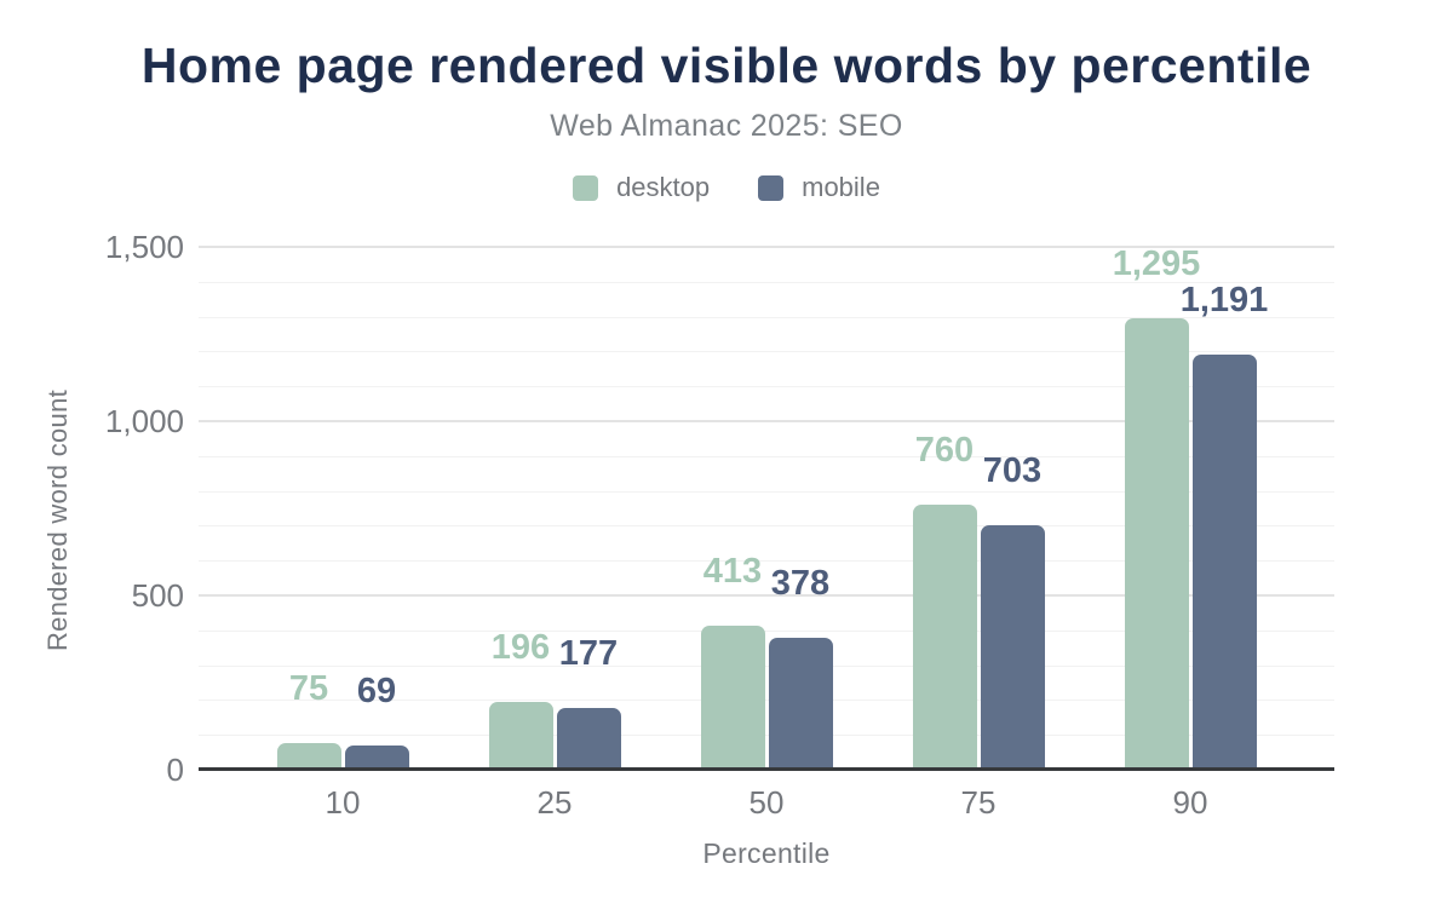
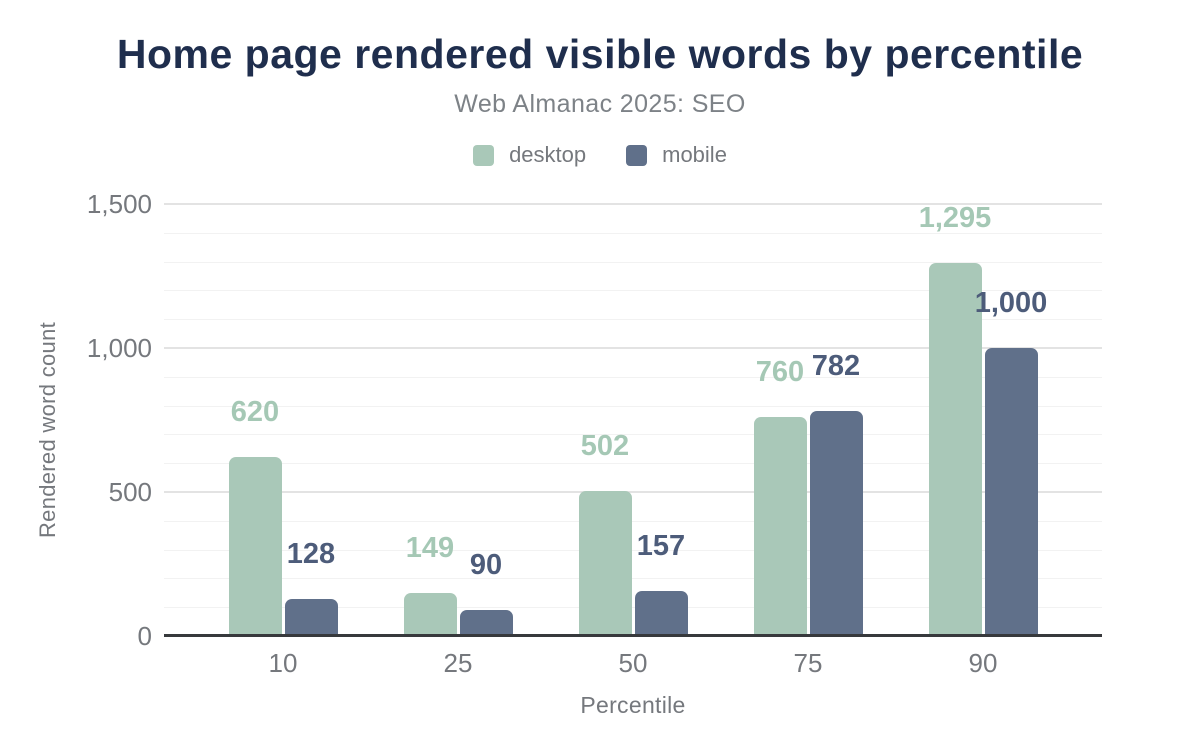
desktop/10: 75 -> 620
mobile/10: 69 -> 128
desktop/25: 196 -> 149
mobile/25: 177 -> 90
desktop/50: 413 -> 502
mobile/50: 378 -> 157
mobile/75: 703 -> 782
mobile/90: 1,191 -> 1,000
